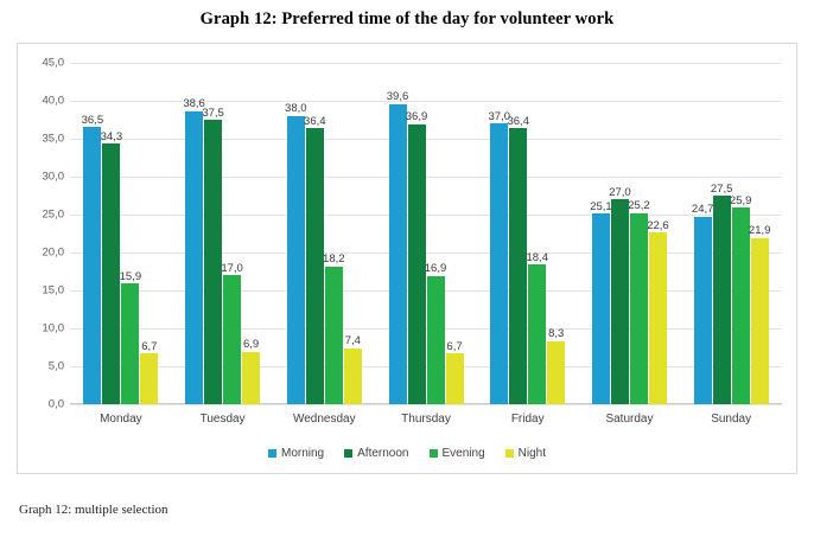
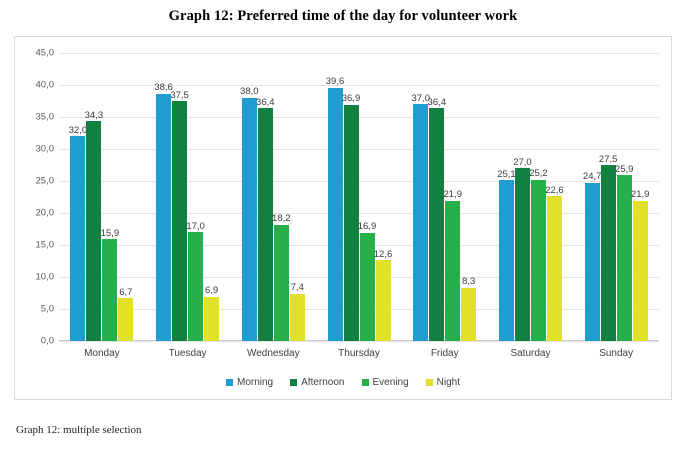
Morning/Monday: 36,5 -> 32,0
Night/Thursday: 6,7 -> 12,6
Evening/Friday: 18,4 -> 21,9
